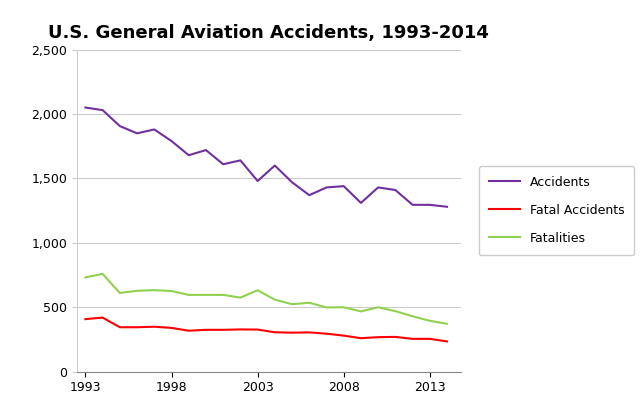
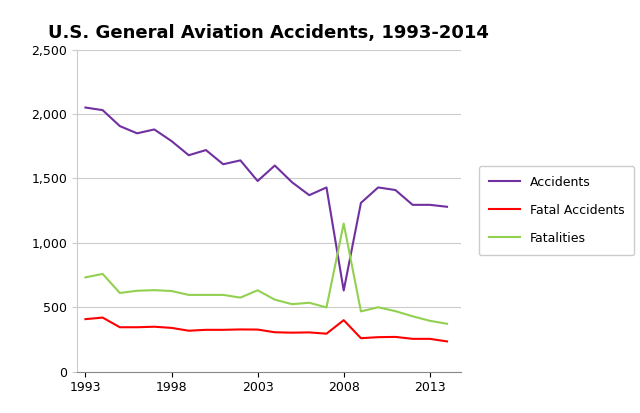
Accidents/2008: 1,440 -> 630
Fatal Accidents/2008: 280 -> 400
Fatalities/2008: 500 -> 1,150
